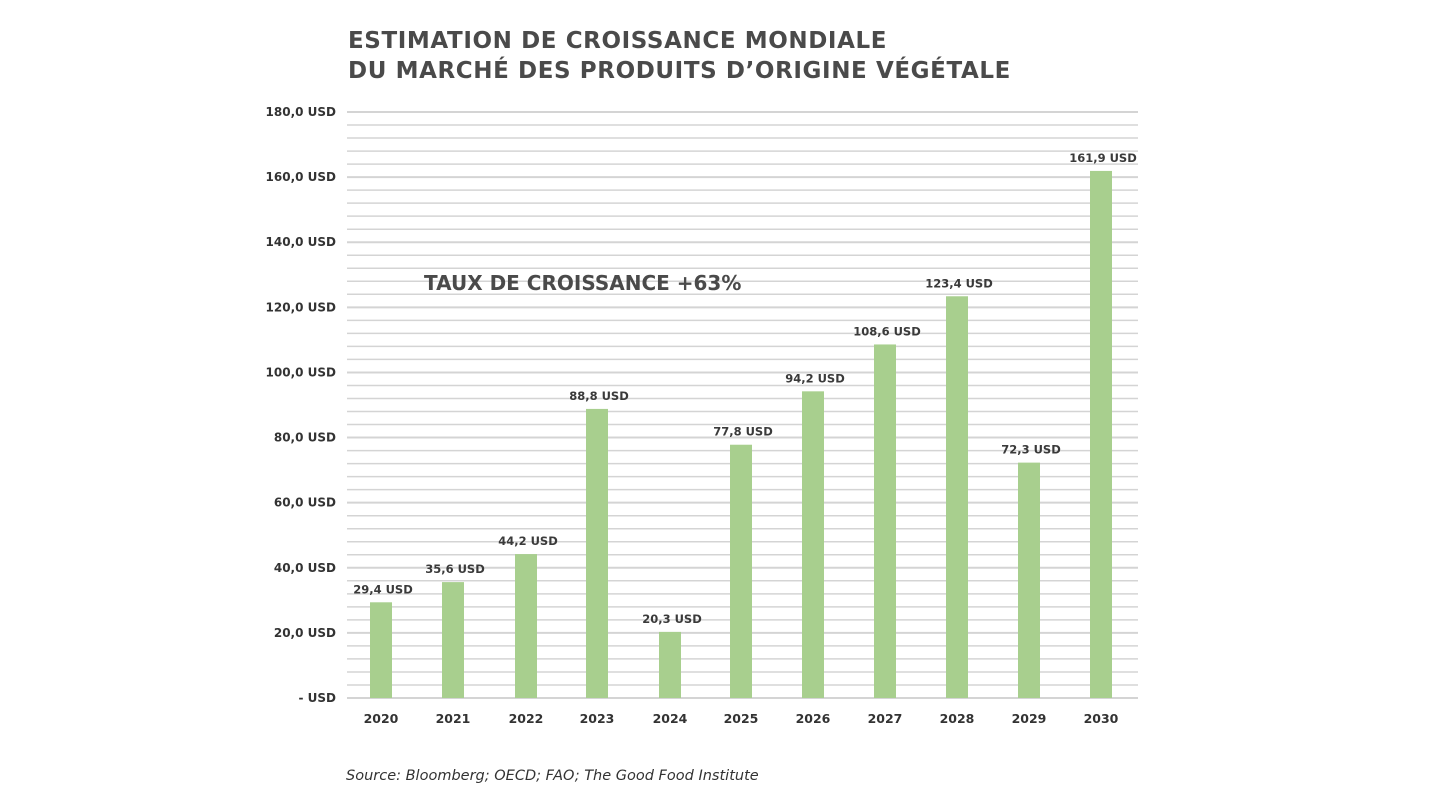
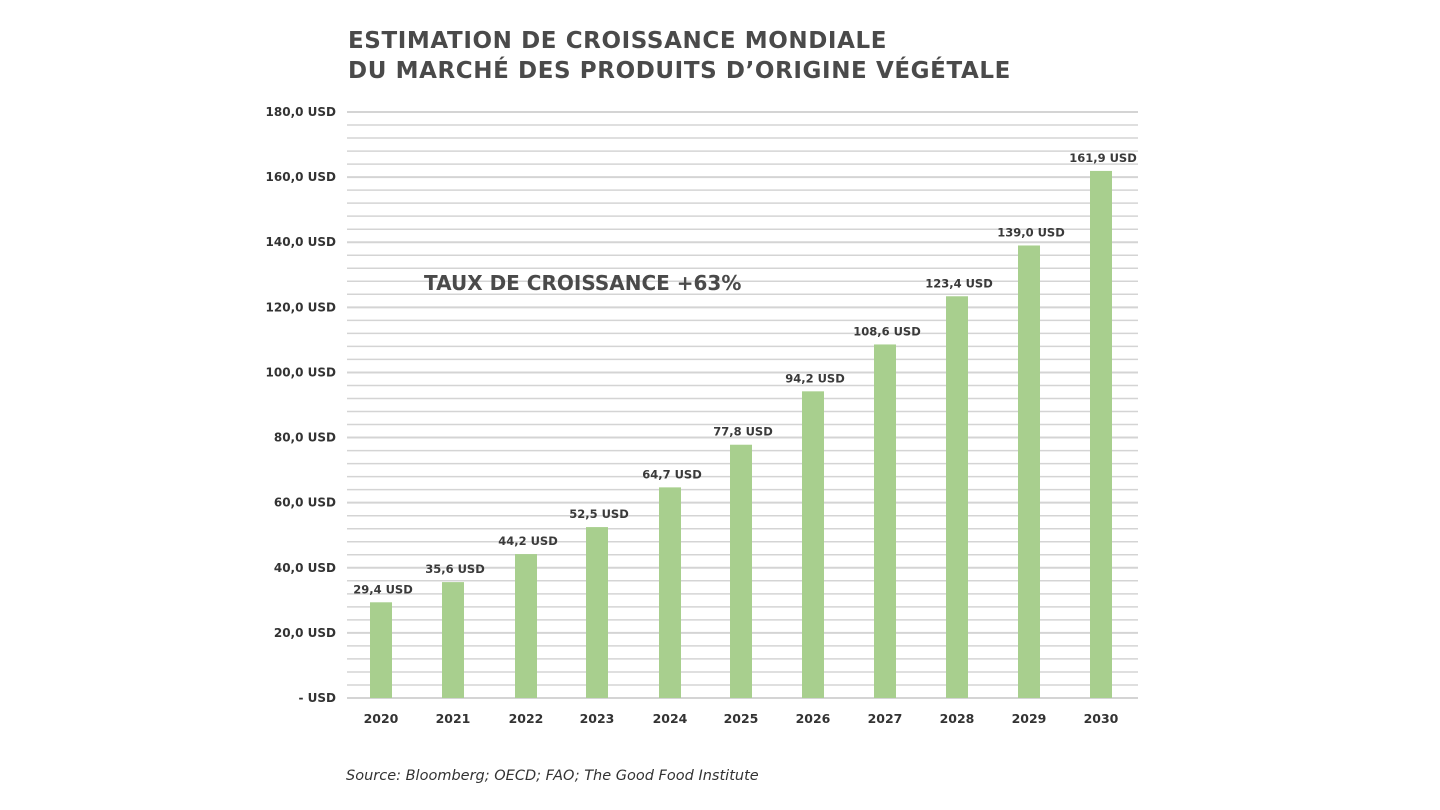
2023: 88,8 -> 52,5
2024: 20,3 -> 64,7
2029: 72,3 -> 139,0
